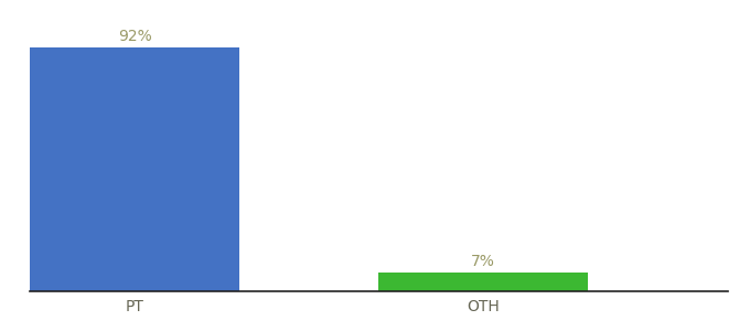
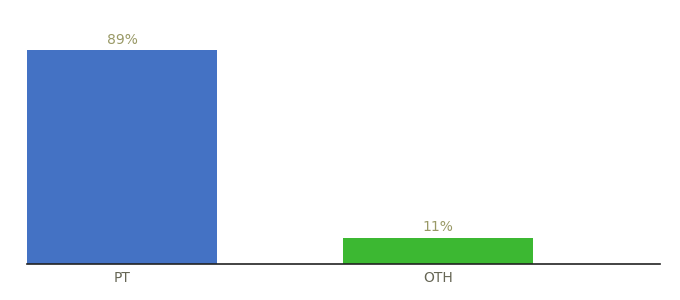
PT: 92% -> 89%
OTH: 7% -> 11%
